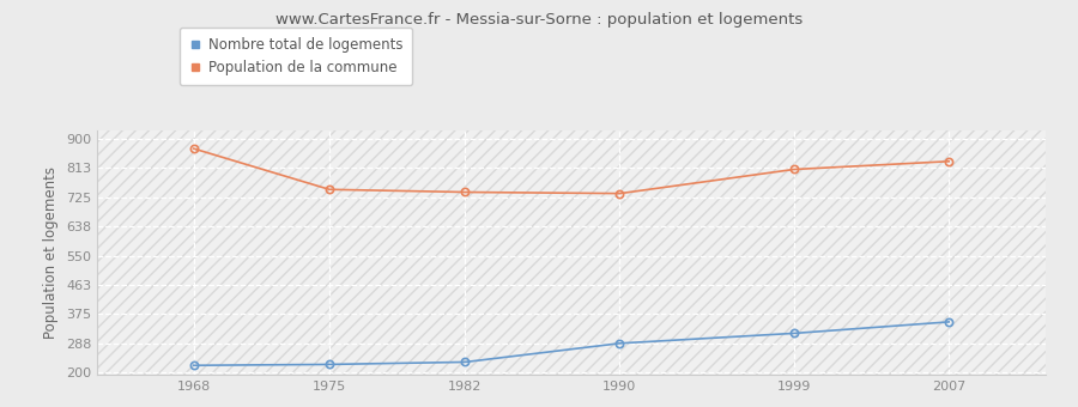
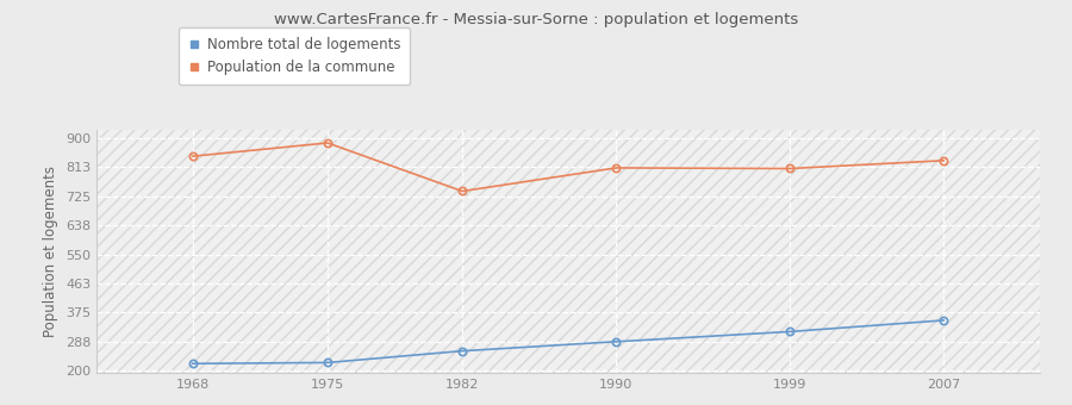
Population de la commune/1968: 870 -> 845
Population de la commune/1975: 748 -> 885
Nombre total de logements/1982: 232 -> 260
Population de la commune/1990: 736 -> 810
